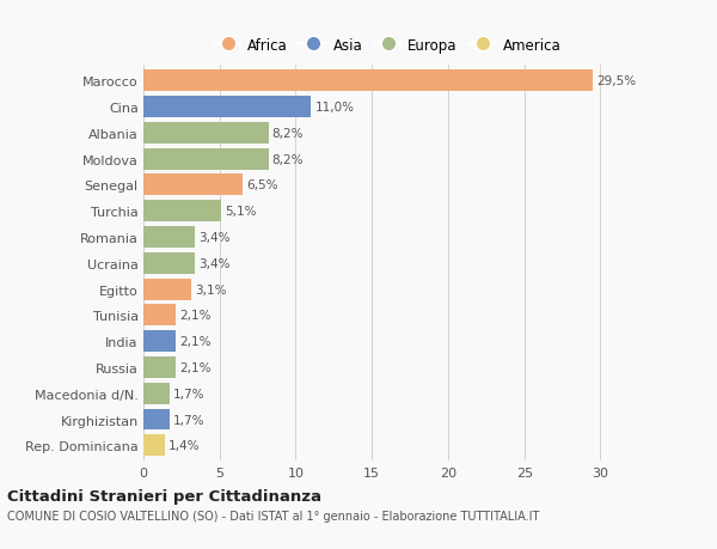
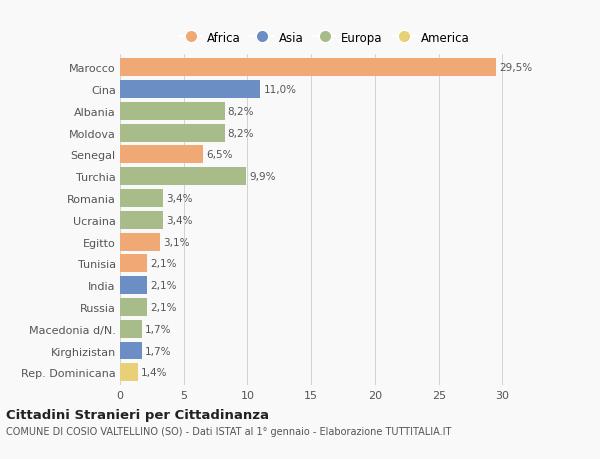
Turchia: 5,1% -> 9,9%
